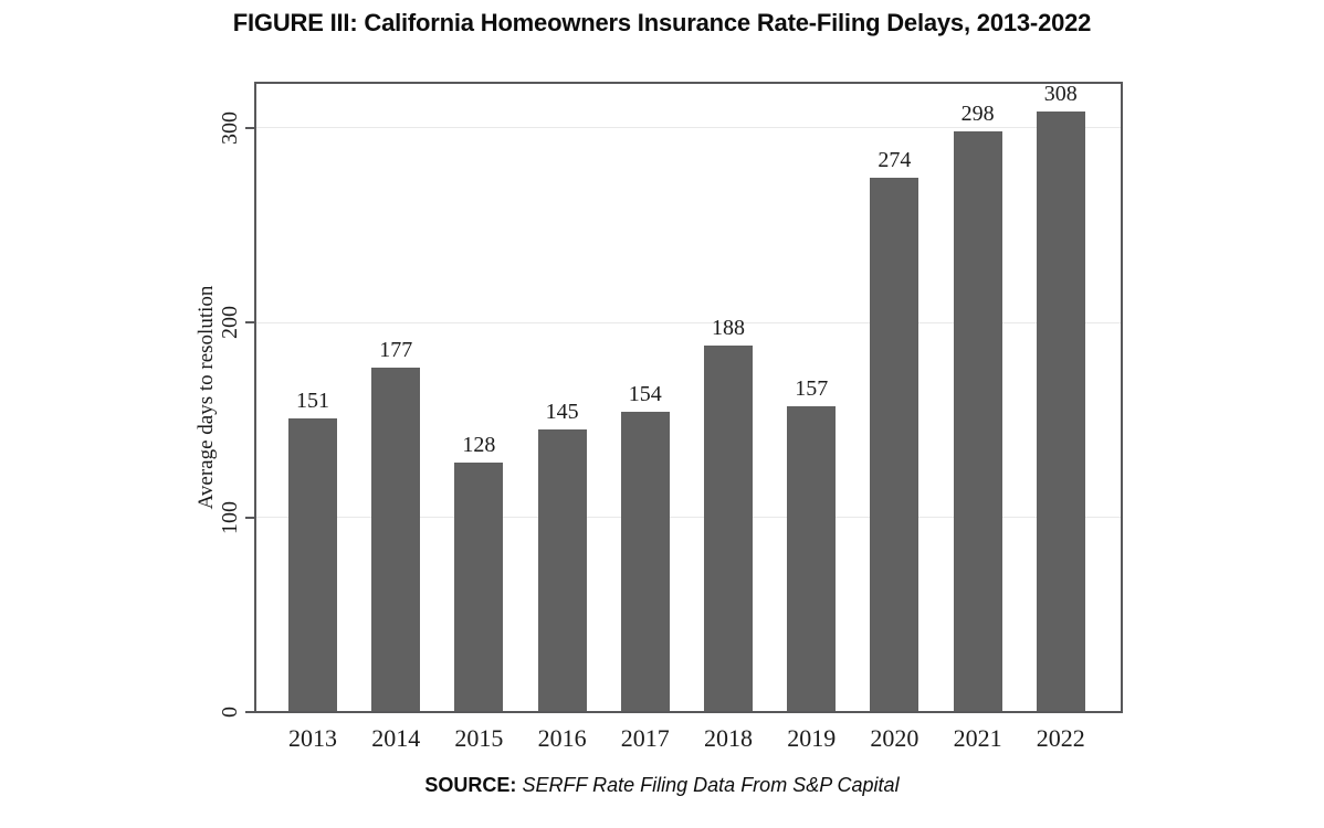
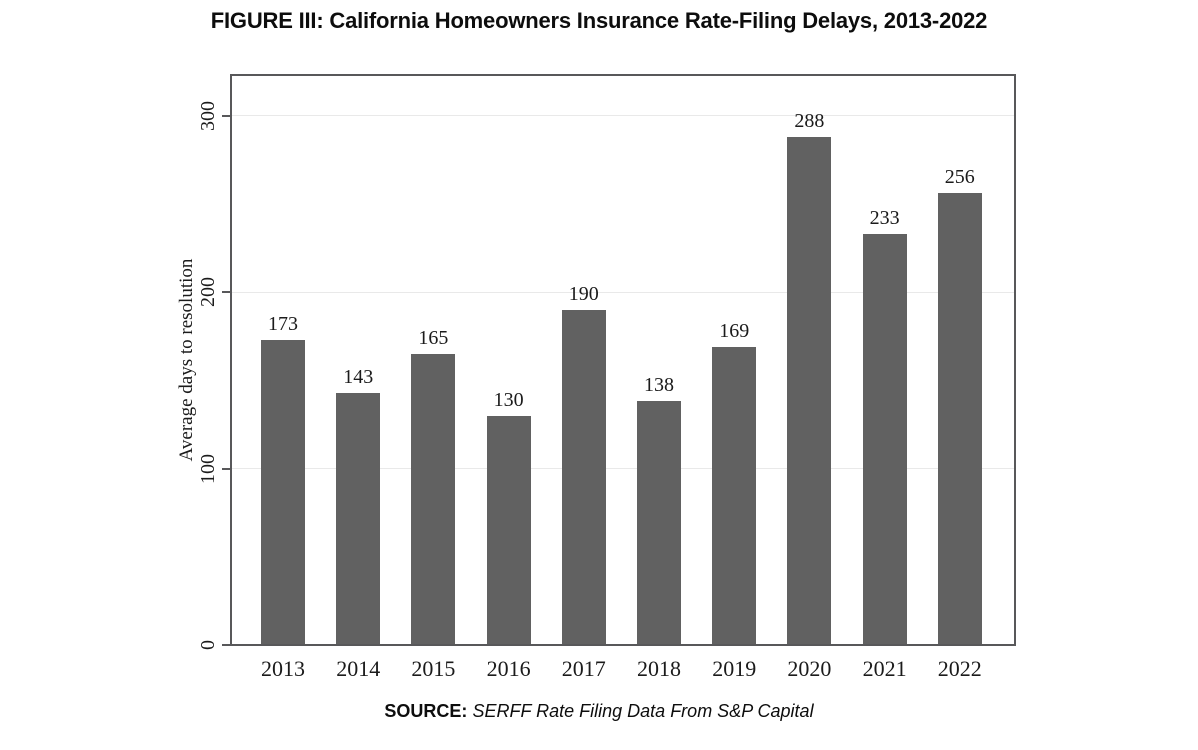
2013: 151 -> 173
2014: 177 -> 143
2015: 128 -> 165
2016: 145 -> 130
2017: 154 -> 190
2018: 188 -> 138
2019: 157 -> 169
2020: 274 -> 288
2021: 298 -> 233
2022: 308 -> 256
